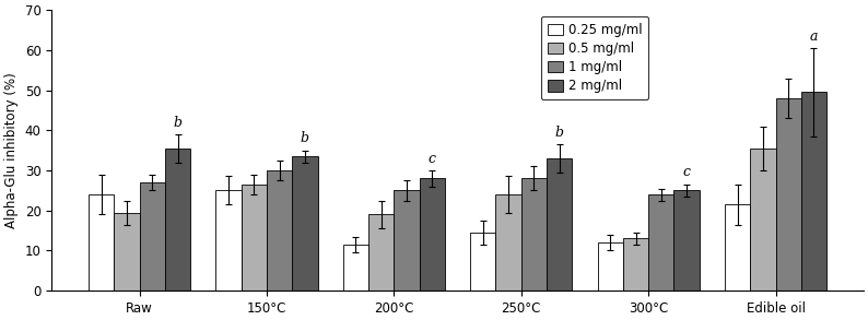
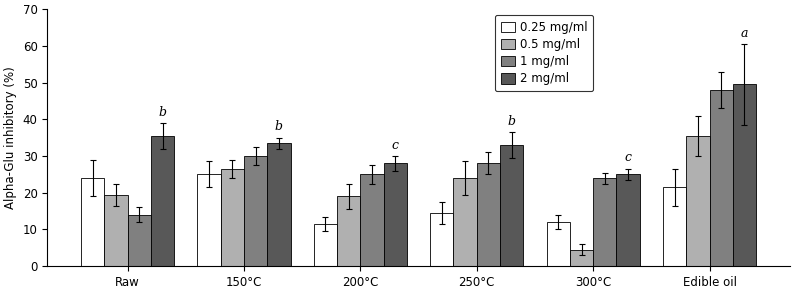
1 mg/ml/Raw: 27 -> 14
0.5 mg/ml/300°C: 13.0 -> 4.5
